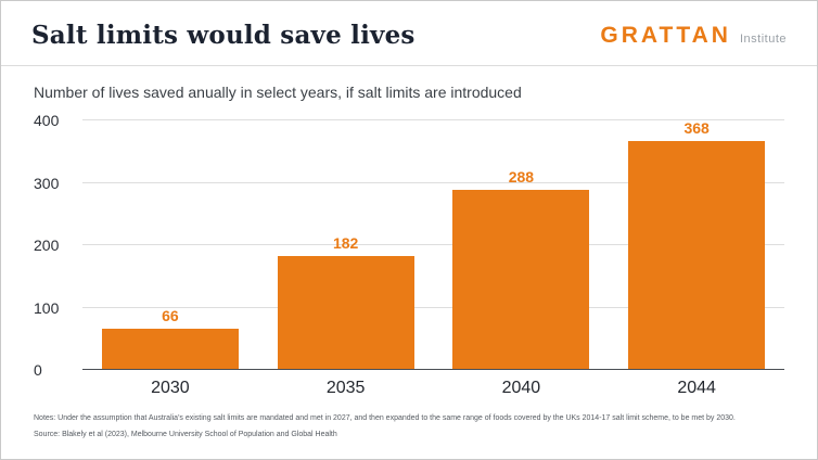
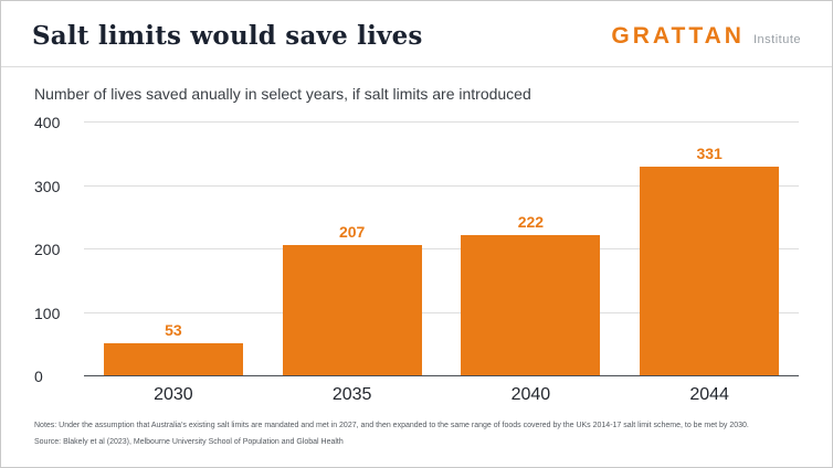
2030: 66 -> 53
2035: 182 -> 207
2040: 288 -> 222
2044: 368 -> 331
